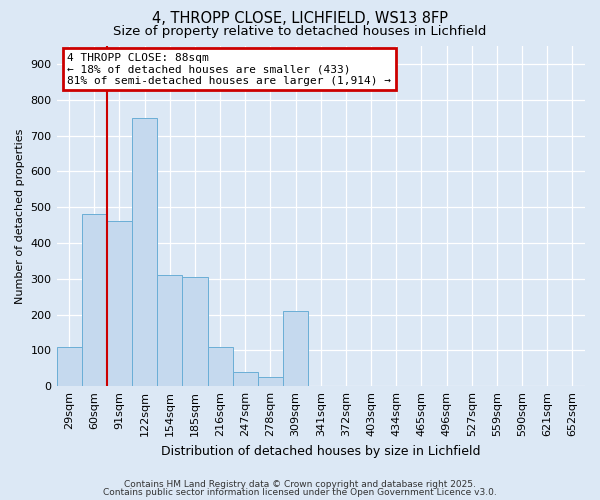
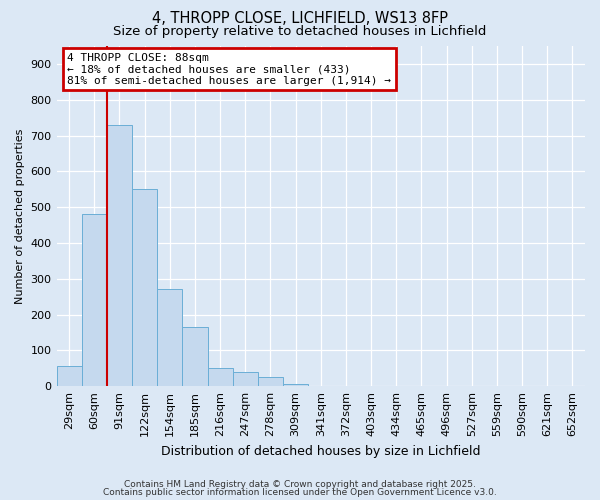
29sqm: 110 -> 55
91sqm: 460 -> 730
122sqm: 750 -> 550
154sqm: 310 -> 270
185sqm: 305 -> 165
216sqm: 110 -> 50
309sqm: 210 -> 5
